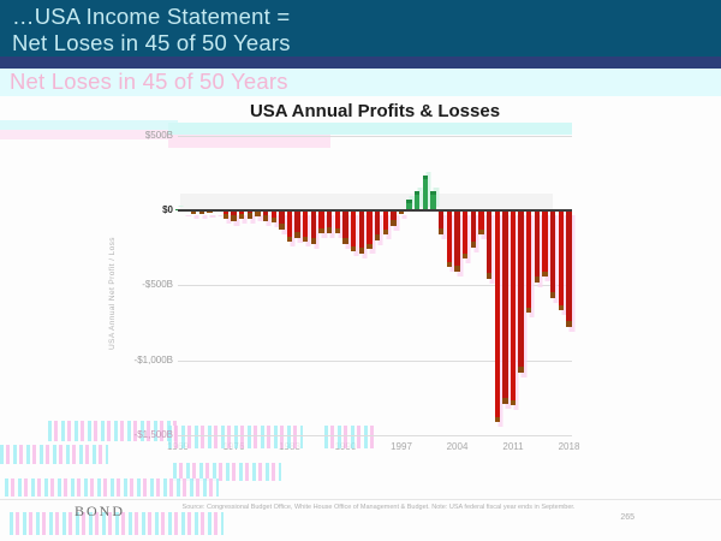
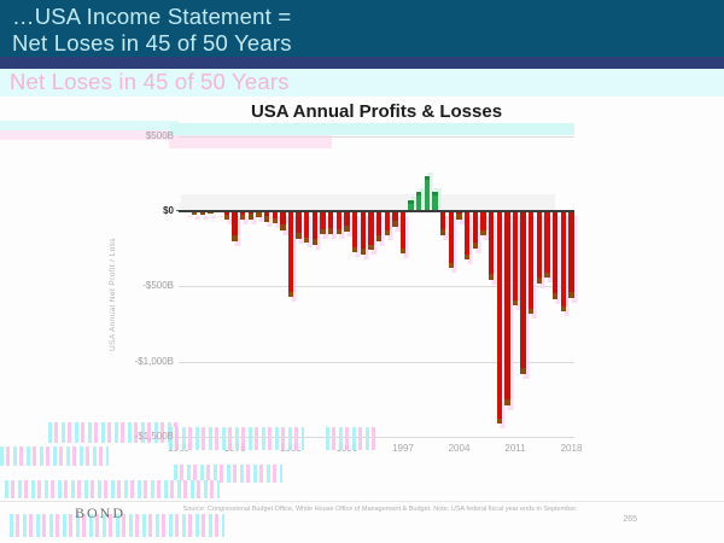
1976: -$70B -> -$200B
1983: -$210B -> -$570B
1990: -$220B -> -$140B
1997: -$20B -> -$280B
2004: -$410B -> -$60B
2011: -$1300B -> -$630B
2018: -$780B -> -$580B
